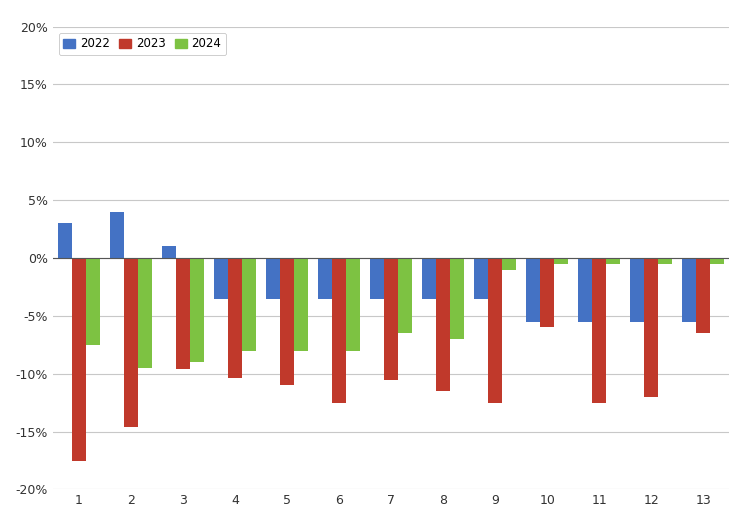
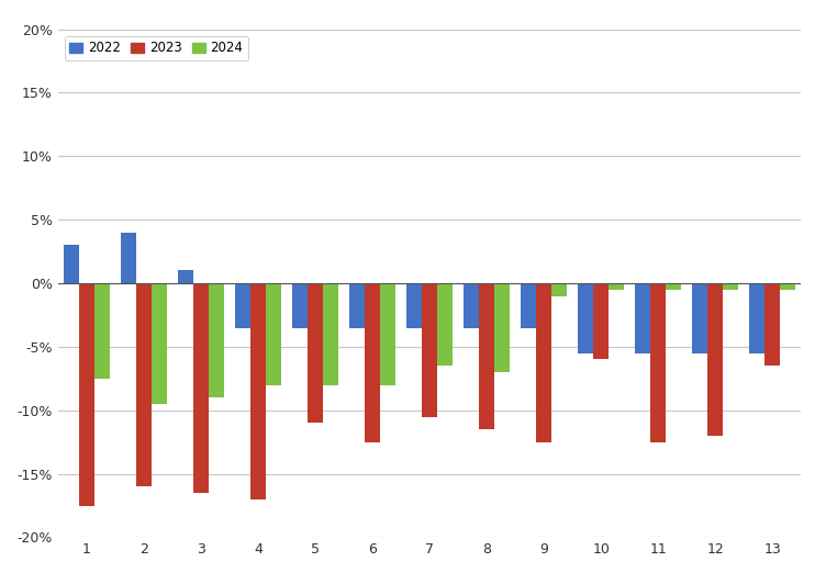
2023/2: -14.6% -> -16.0%
2023/3: -9.6% -> -16.5%
2023/4: -10.4% -> -17.0%
